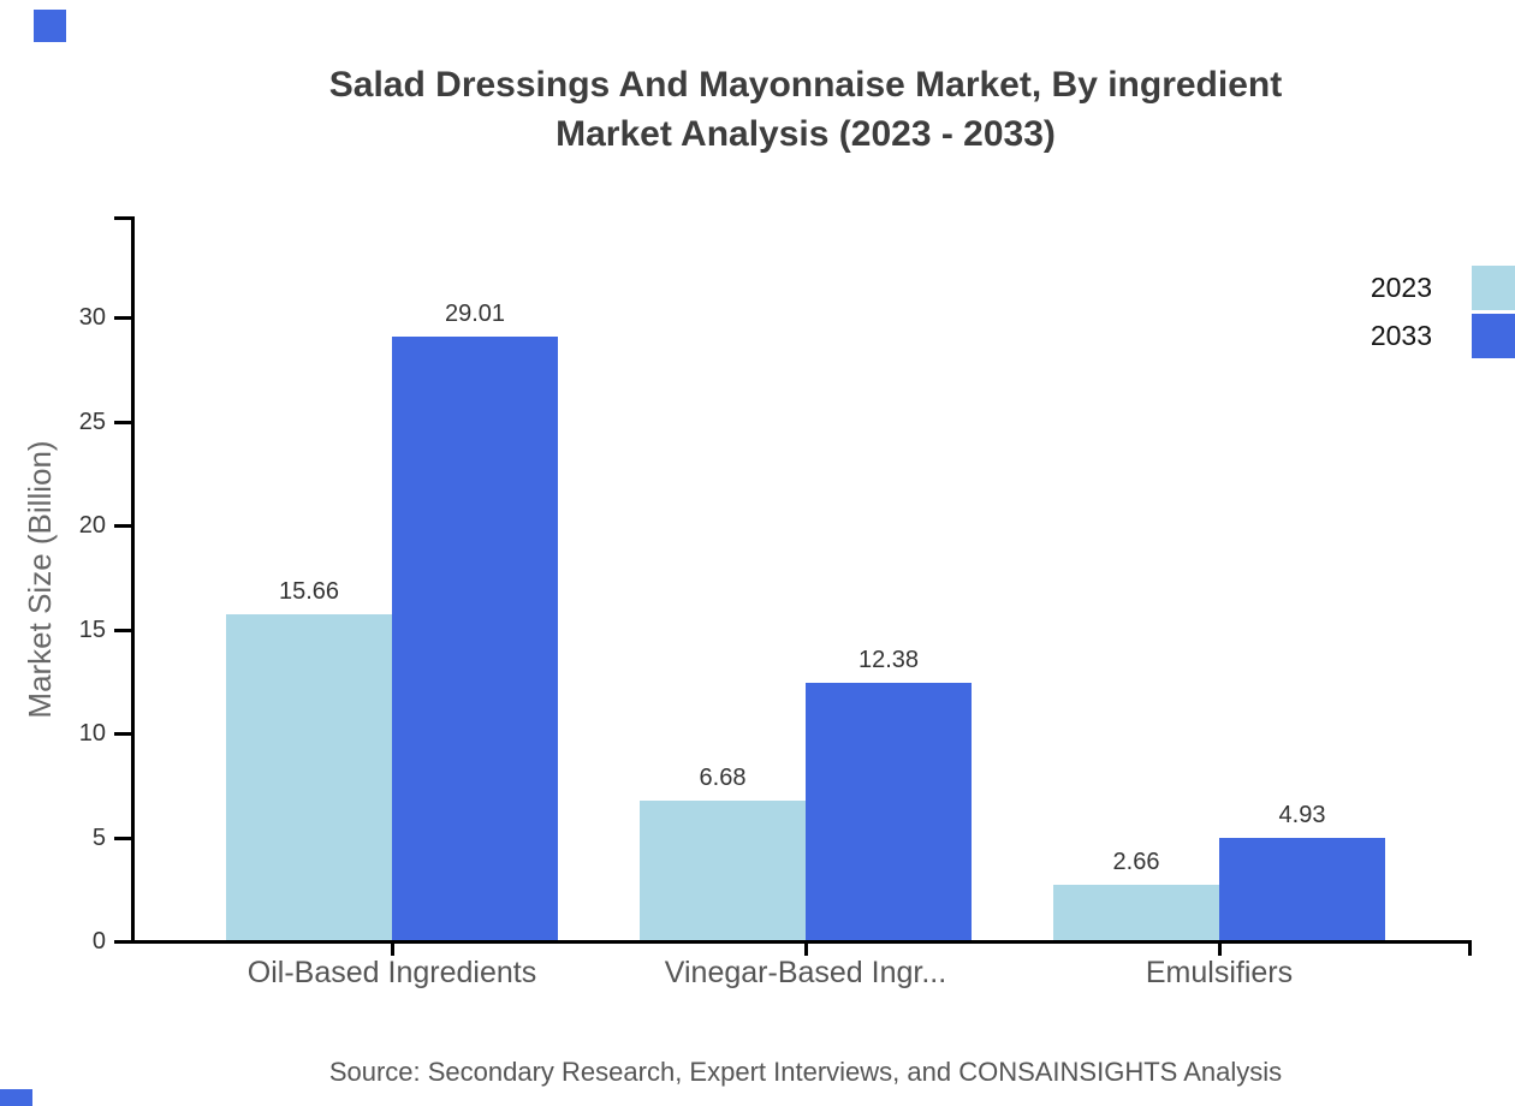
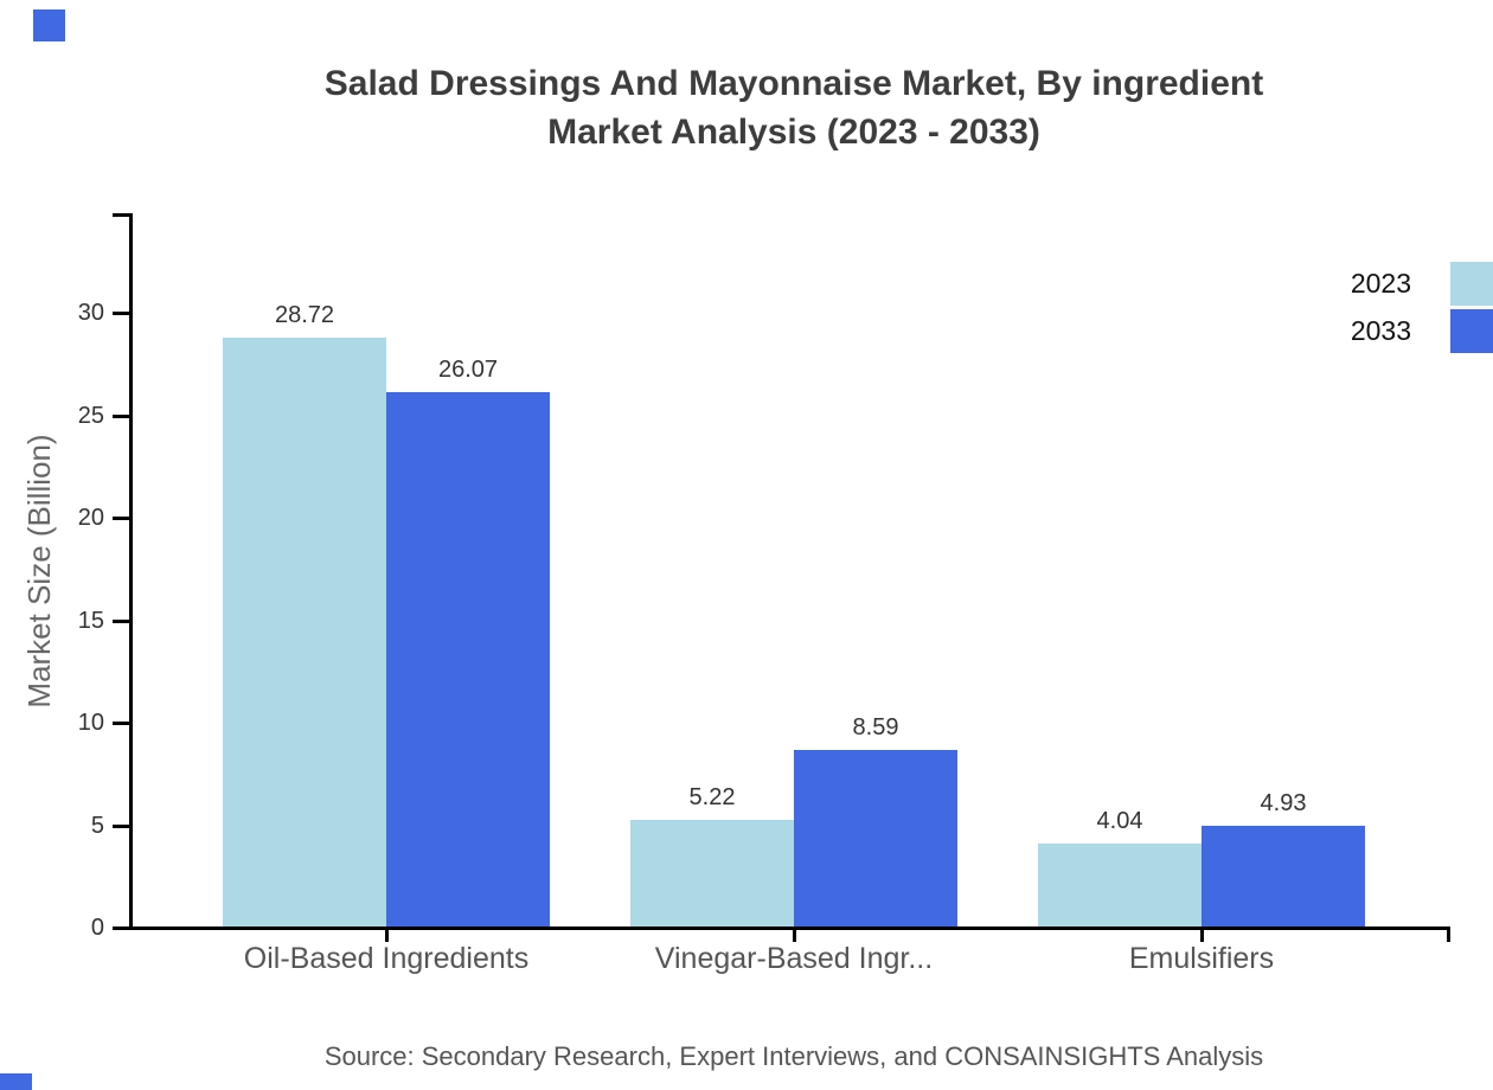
2023/Oil-Based Ingredients: 15.66 -> 28.72
2033/Oil-Based Ingredients: 29.01 -> 26.07
2023/Vinegar-Based Ingr...: 6.68 -> 5.22
2033/Vinegar-Based Ingr...: 12.38 -> 8.59
2023/Emulsifiers: 2.66 -> 4.04
